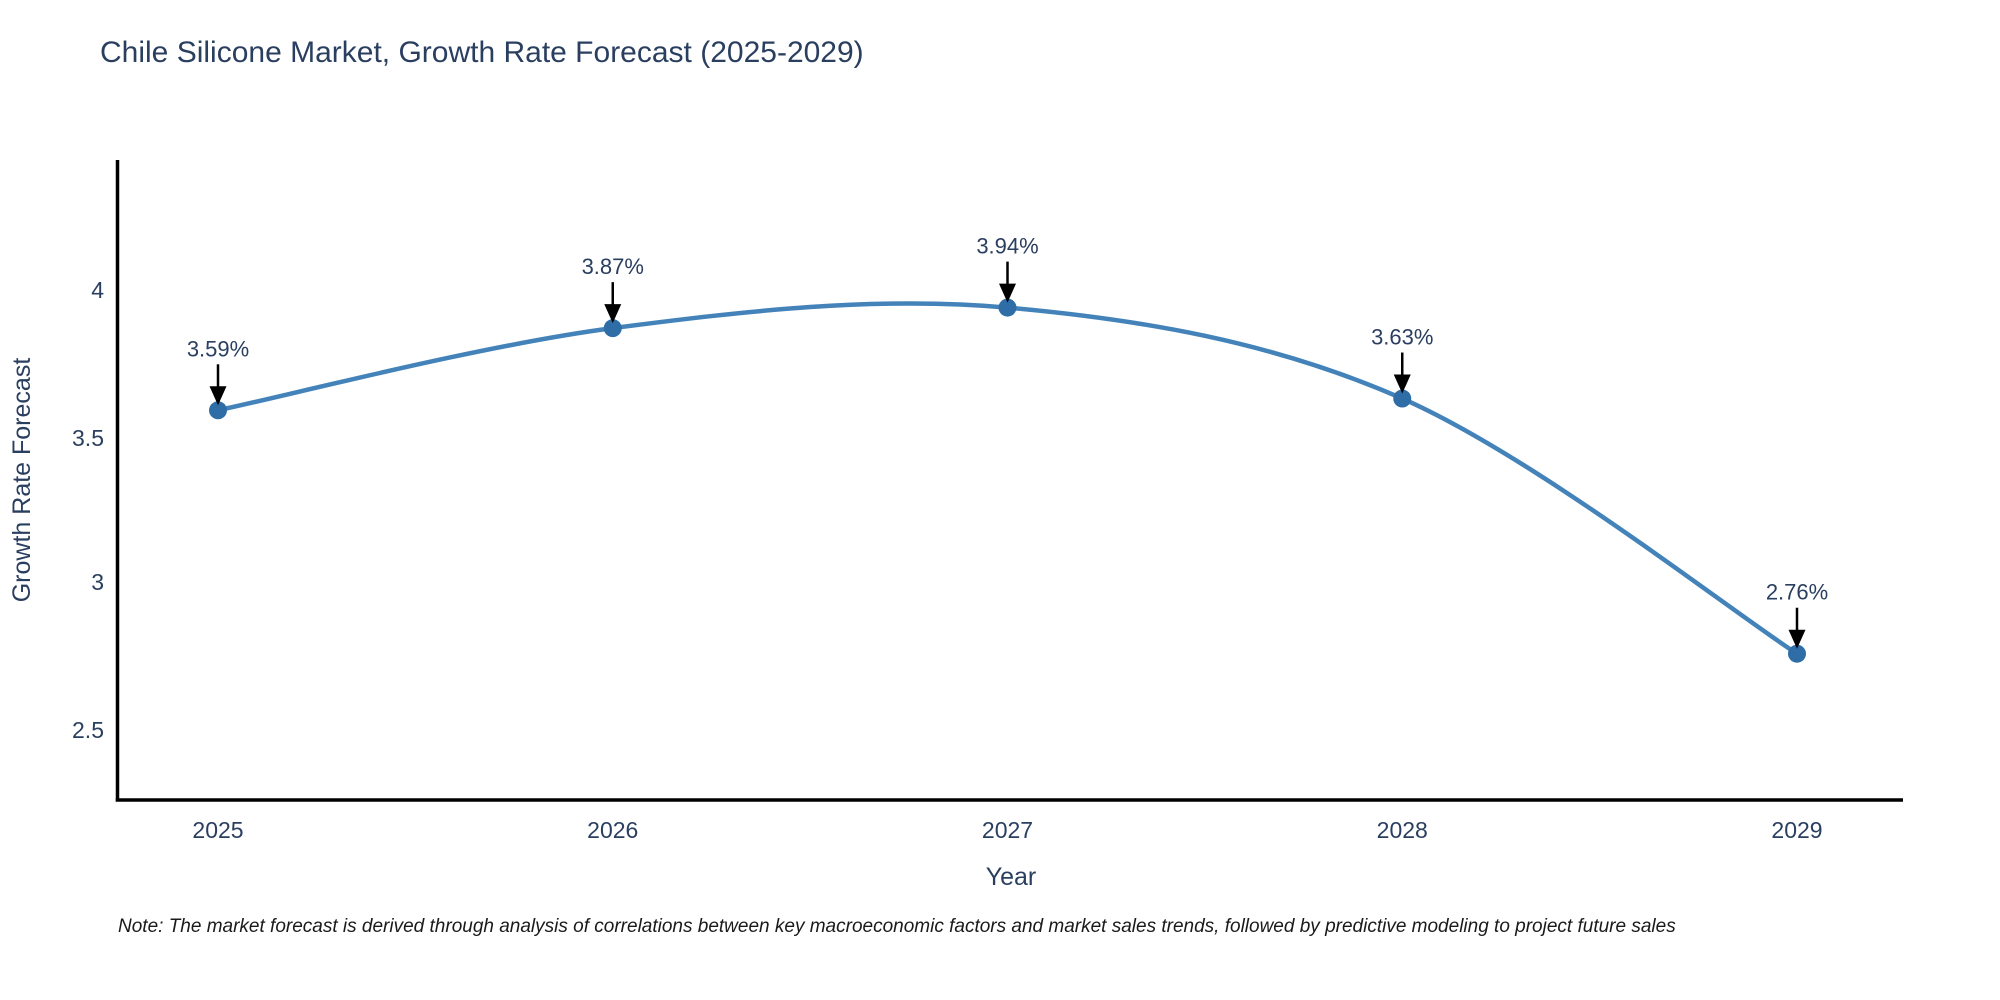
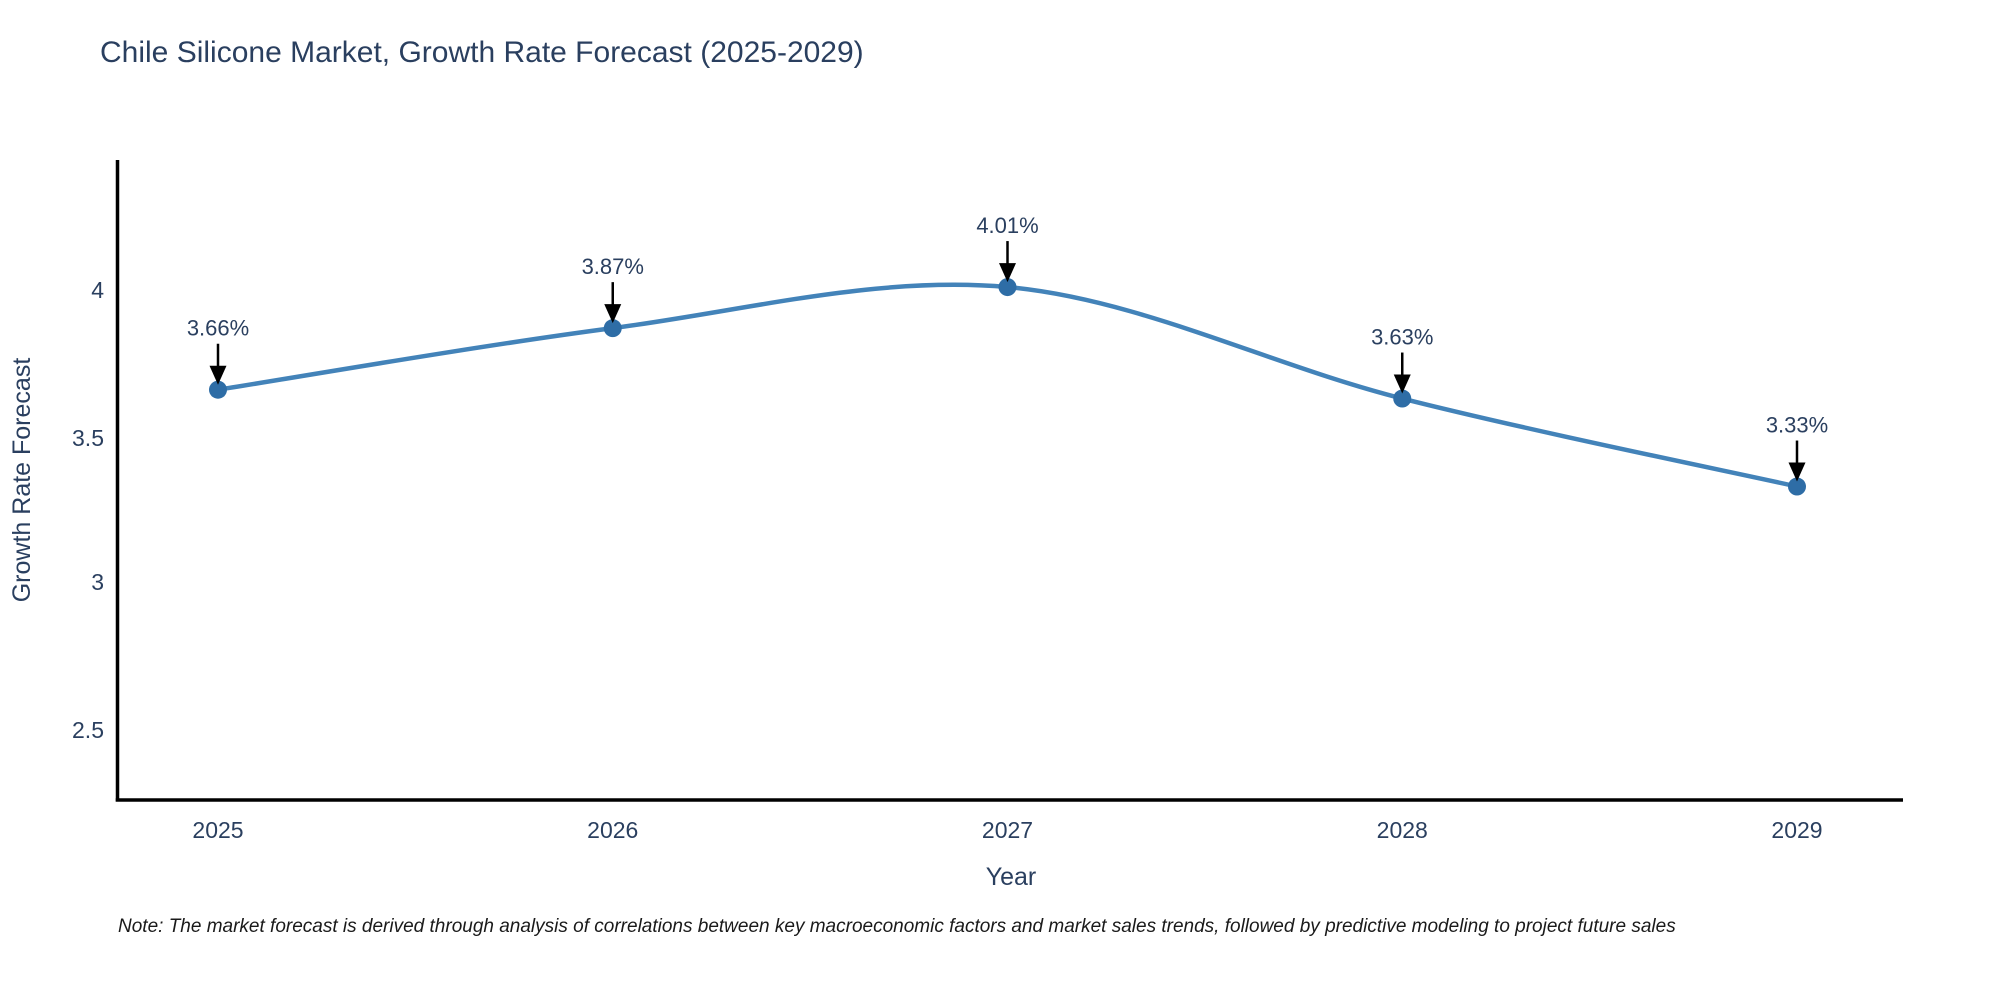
2025: 3.59% -> 3.66%
2027: 3.94% -> 4.01%
2029: 2.76% -> 3.33%
